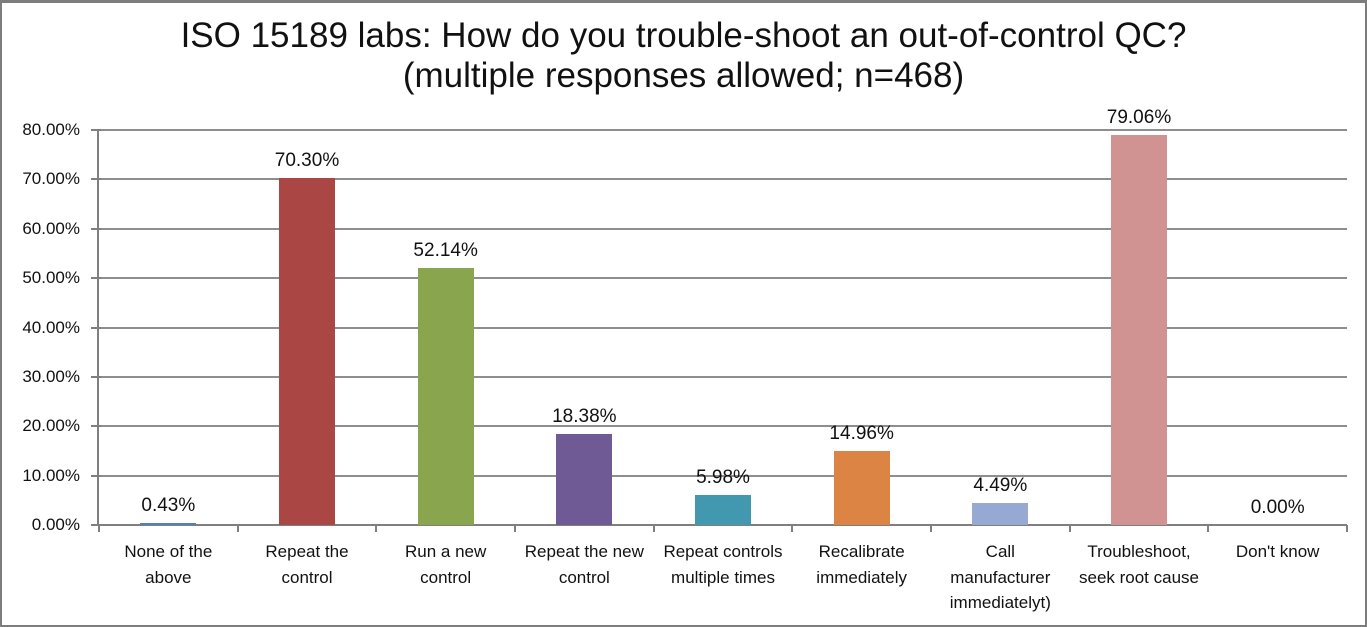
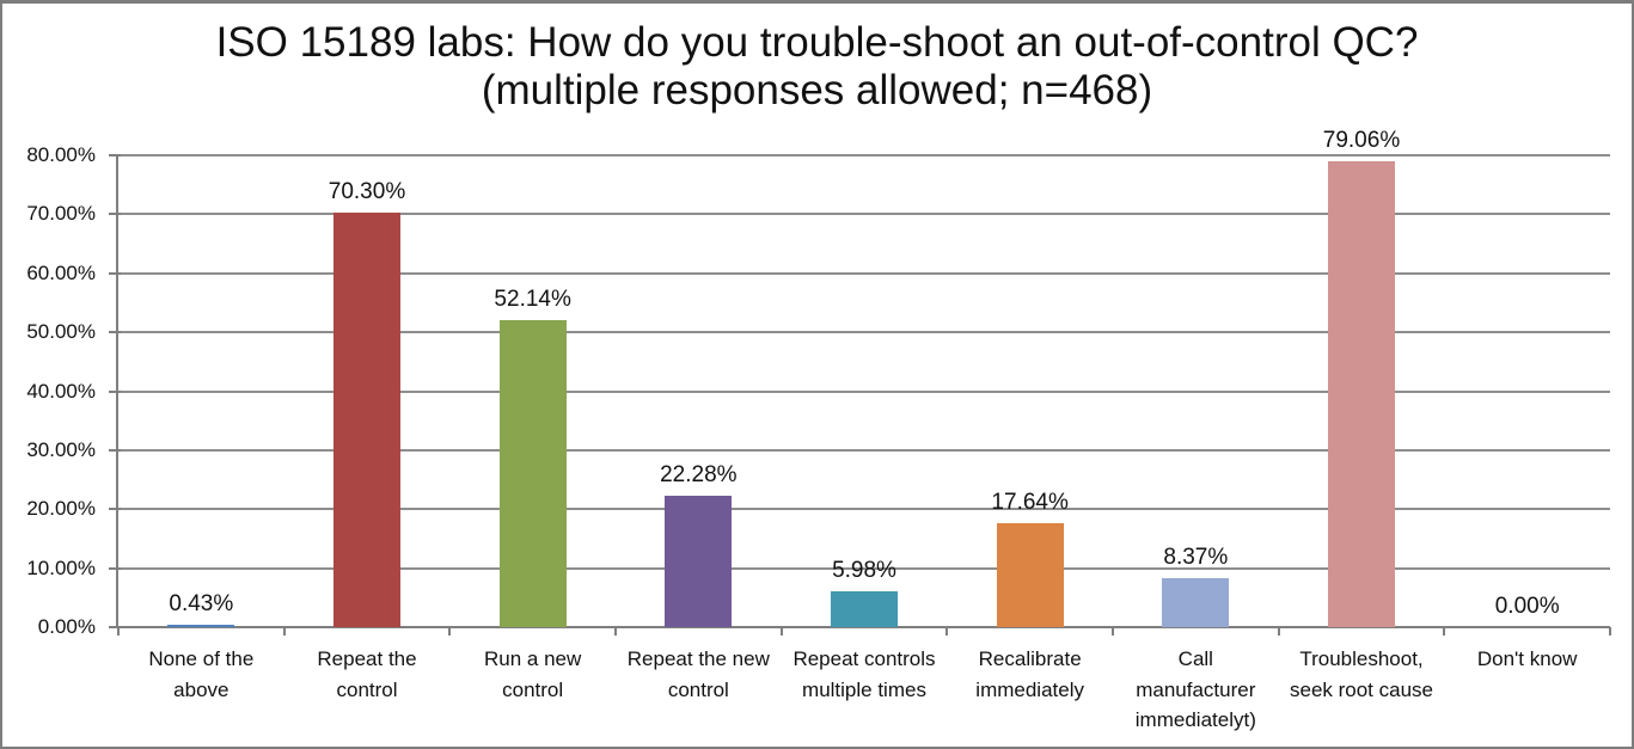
Repeat the new control: 18.38% -> 22.28%
Recalibrate immediately: 14.96% -> 17.64%
Call manufacturer immediatelyt): 4.49% -> 8.37%
